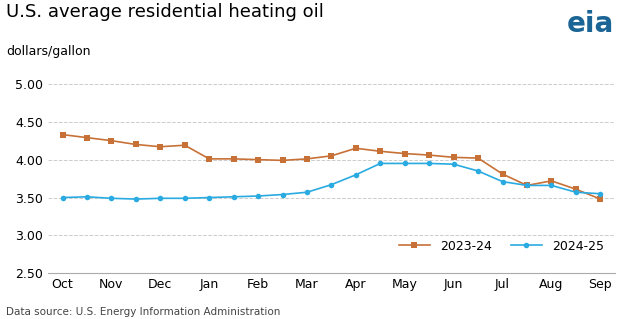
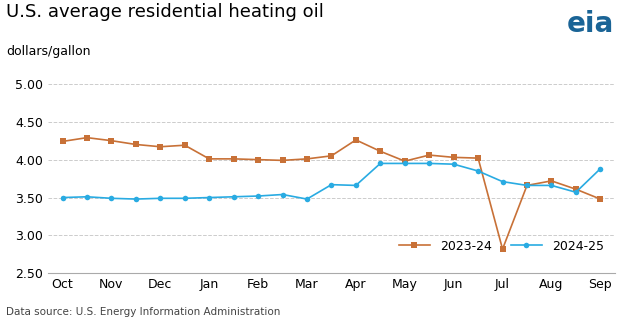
2023-24/Oct: 4.33 -> 4.24
2024-25/Mar: 3.57 -> 3.48
2023-24/Apr: 4.15 -> 4.26
2024-25/Apr: 3.80 -> 3.66
2023-24/May: 4.08 -> 3.98
2023-24/Jul: 3.81 -> 2.82
2024-25/Sep: 3.55 -> 3.88
